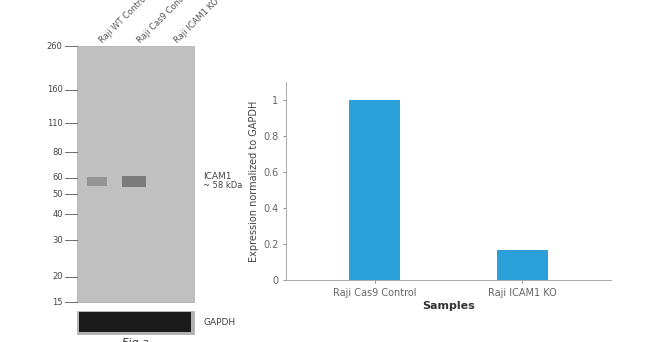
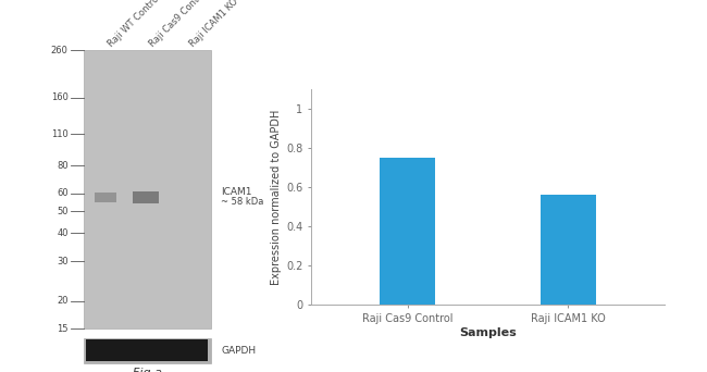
Raji Cas9 Control: 1.00 -> 0.75
Raji ICAM1 KO: 0.17 -> 0.56
